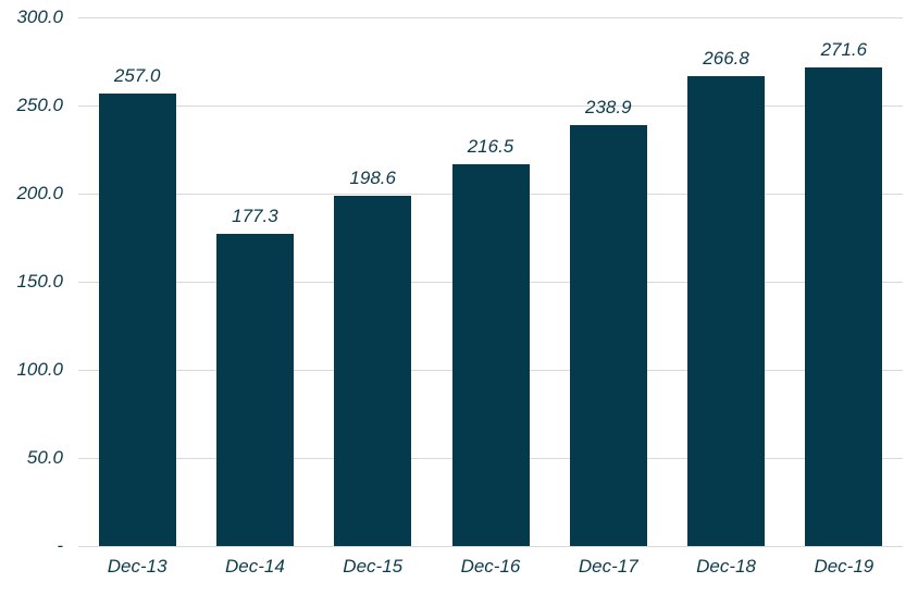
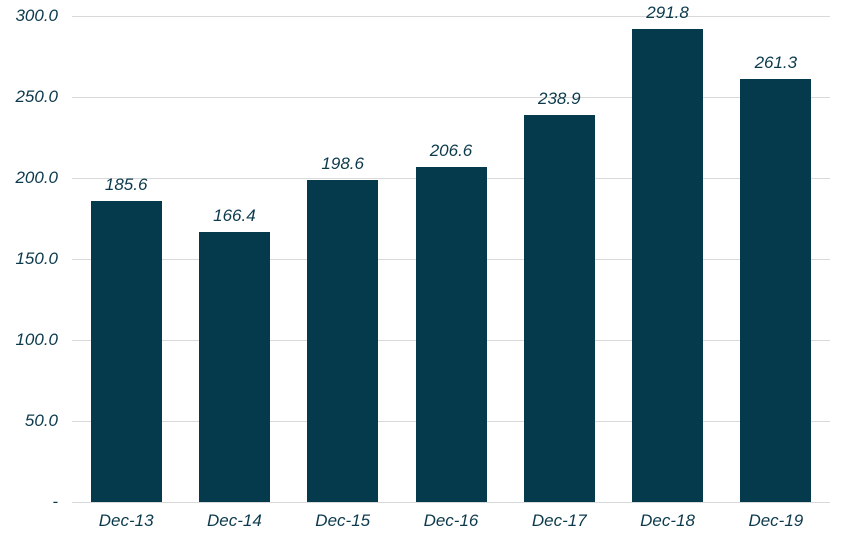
Dec-13: 257.0 -> 185.6
Dec-14: 177.3 -> 166.4
Dec-16: 216.5 -> 206.6
Dec-18: 266.8 -> 291.8
Dec-19: 271.6 -> 261.3
